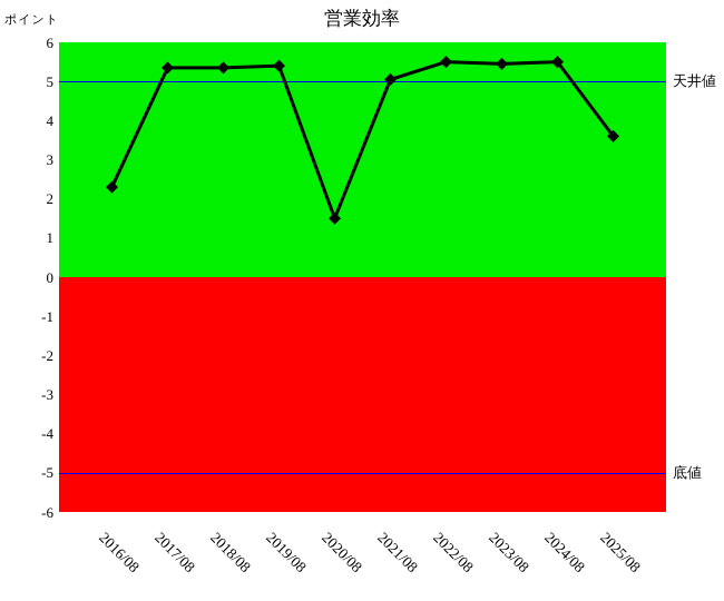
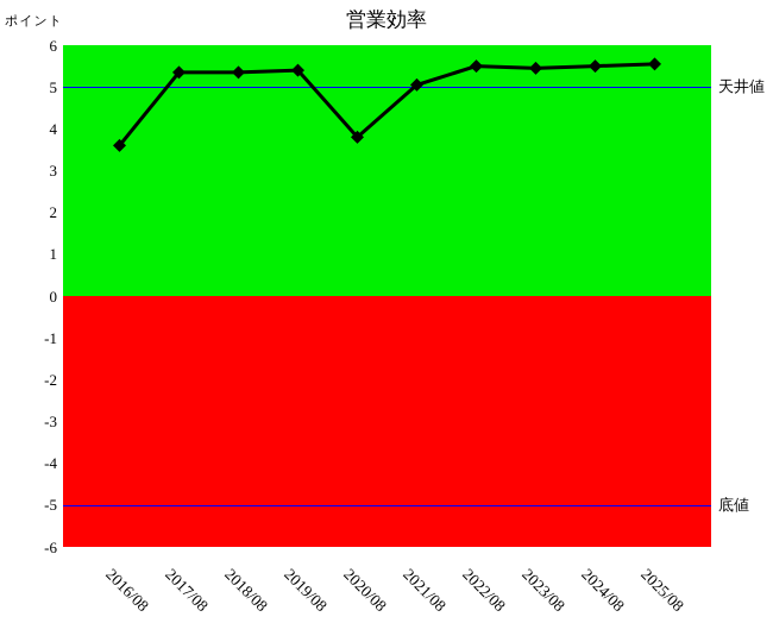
2016/08: 2.3 -> 3.6
2020/08: 1.5 -> 3.8
2025/08: 3.6 -> 5.5
